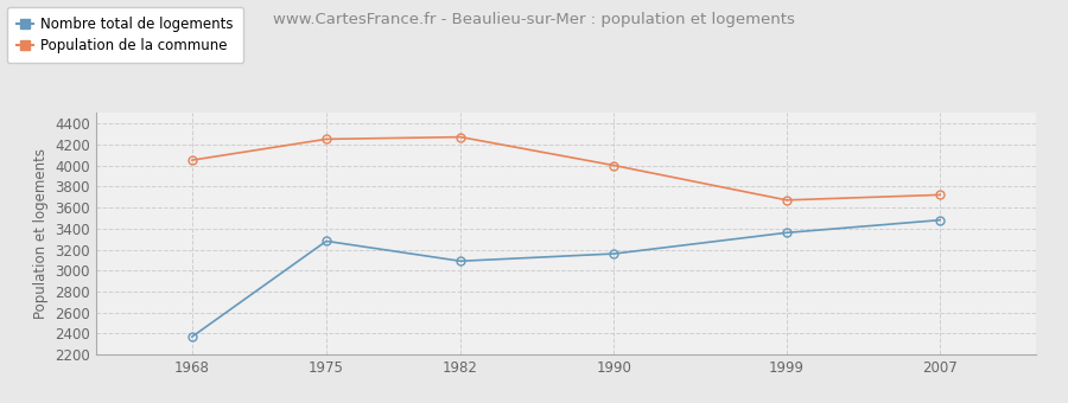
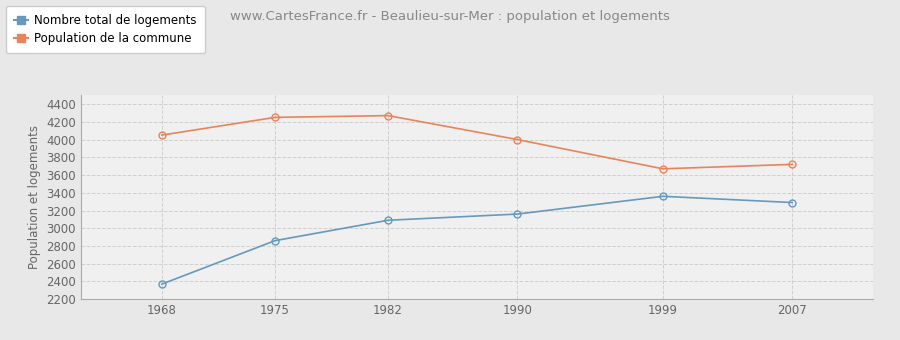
Nombre total de logements/1975: 3280 -> 2860
Nombre total de logements/2007: 3480 -> 3290
